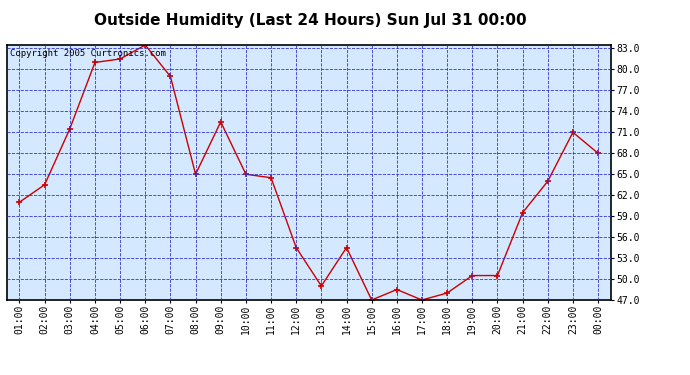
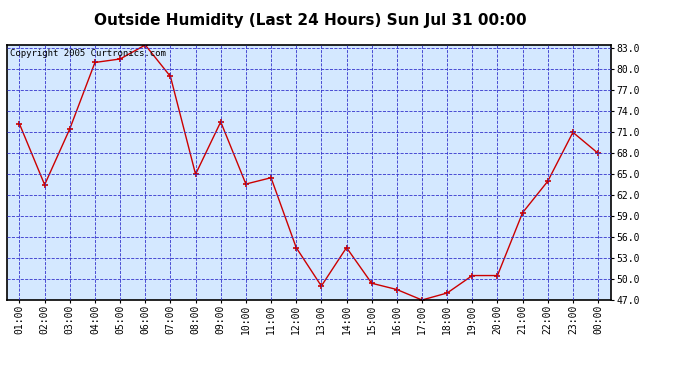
01:00: 61.0 -> 72.2
10:00: 65.0 -> 63.6
15:00: 47.0 -> 49.4
